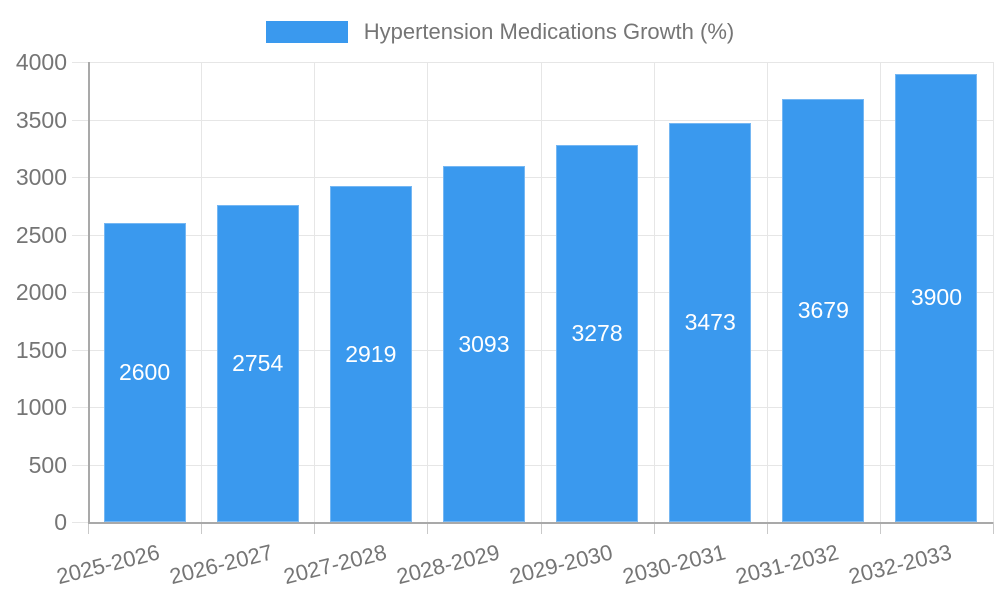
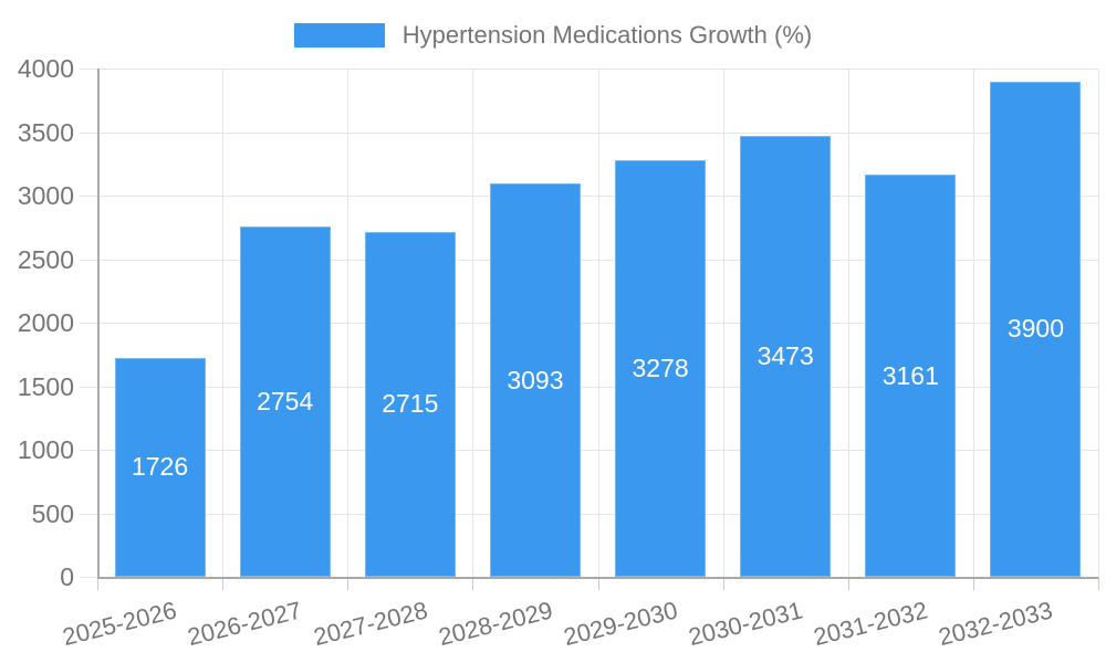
2025-2026: 2600 -> 1726
2027-2028: 2919 -> 2715
2031-2032: 3679 -> 3161
